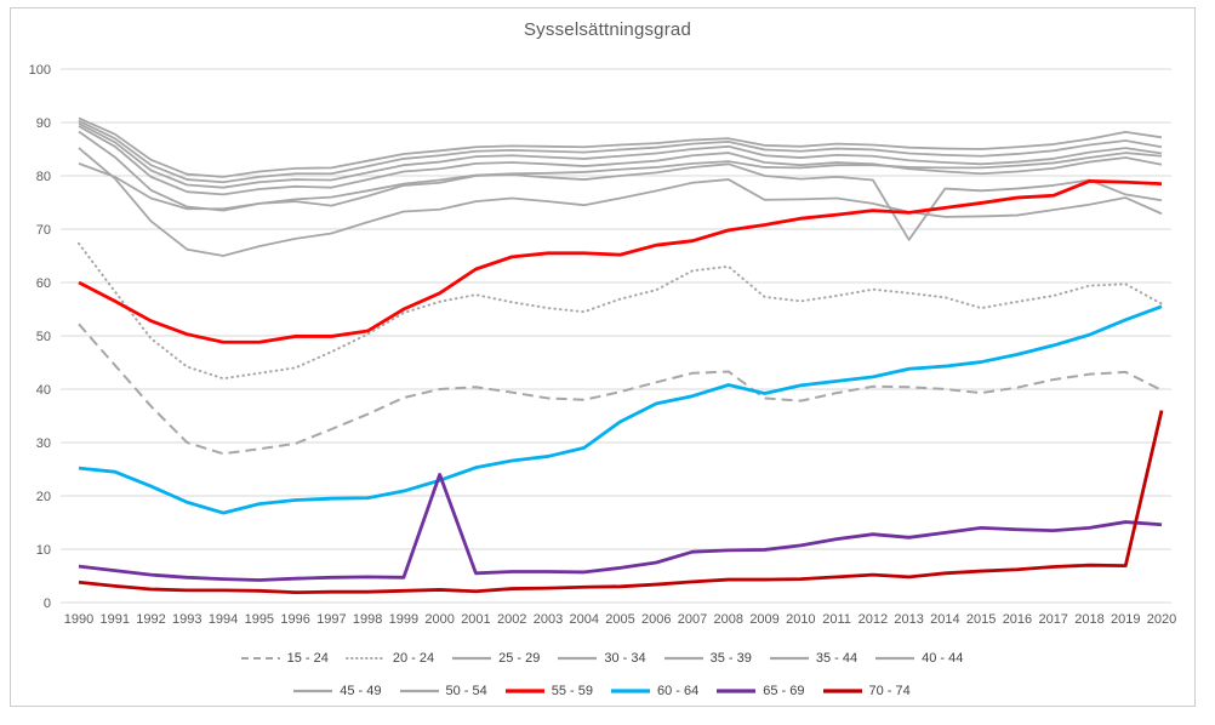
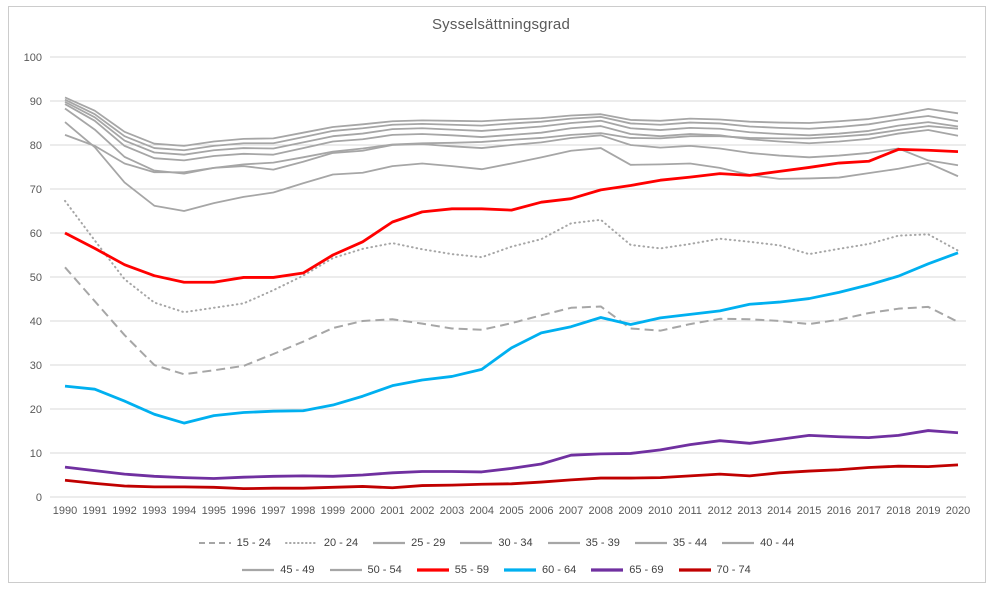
65 - 69/2000: 24 -> 5
30 - 34/2013: 68 -> 78
70 - 74/2020: 36 -> 7
